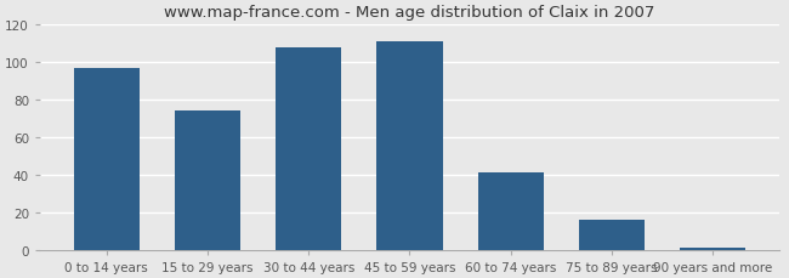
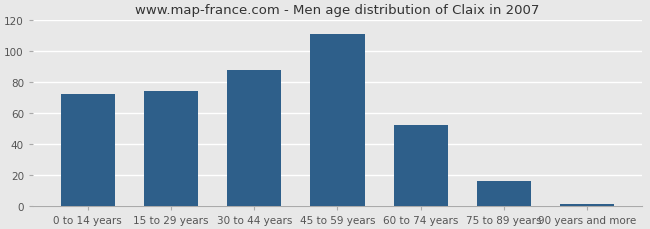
0 to 14 years: 97 -> 72
30 to 44 years: 108 -> 88
60 to 74 years: 41 -> 52
